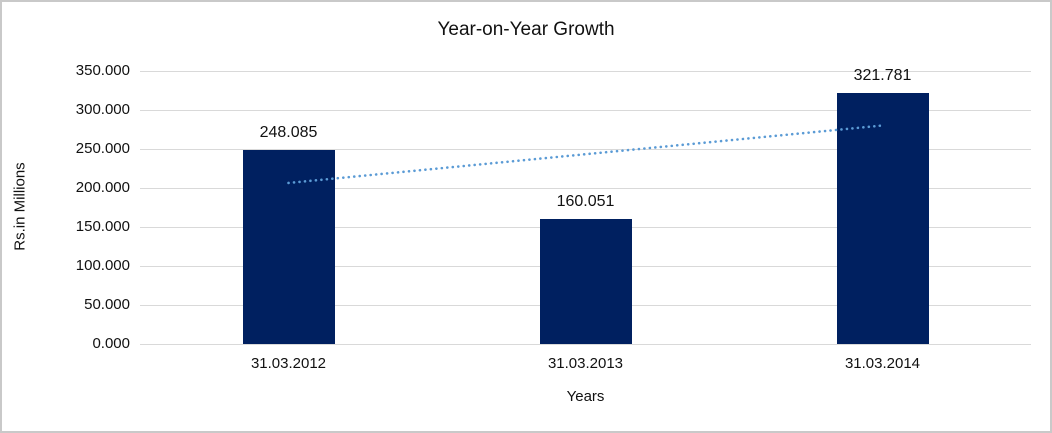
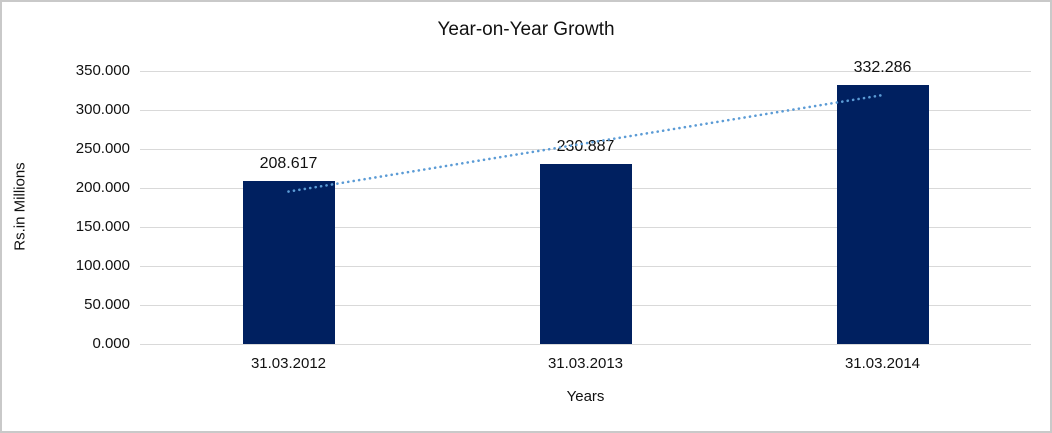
31.03.2012: 248.085 -> 208.617
31.03.2013: 160.051 -> 230.887
31.03.2014: 321.781 -> 332.286
